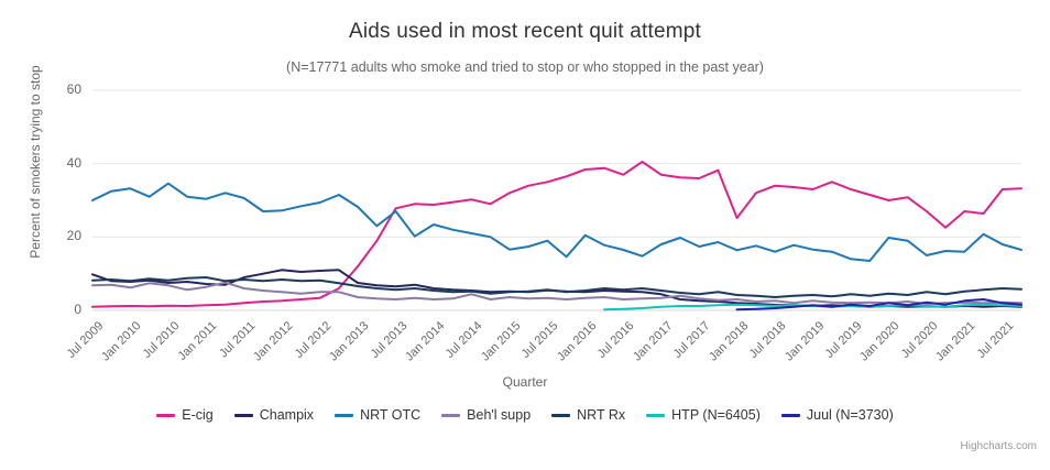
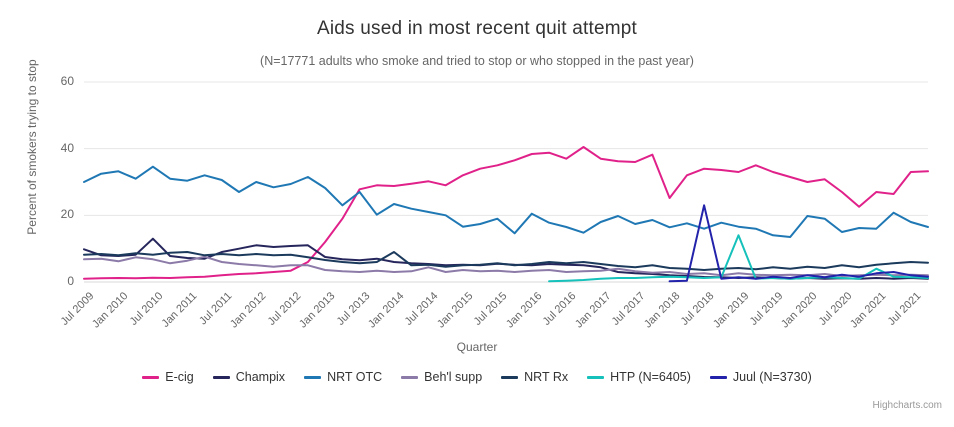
Champix/Jul 2010: 8 -> 13
NRT OTC/Jan 2012: 27 -> 30
NRT Rx/Jan 2014: 5 -> 9
Juul (N=3730)/Jul 2018: 1 -> 23
HTP (N=6405)/Jan 2019: 1 -> 14
HTP (N=6405)/Jan 2021: 1 -> 4
